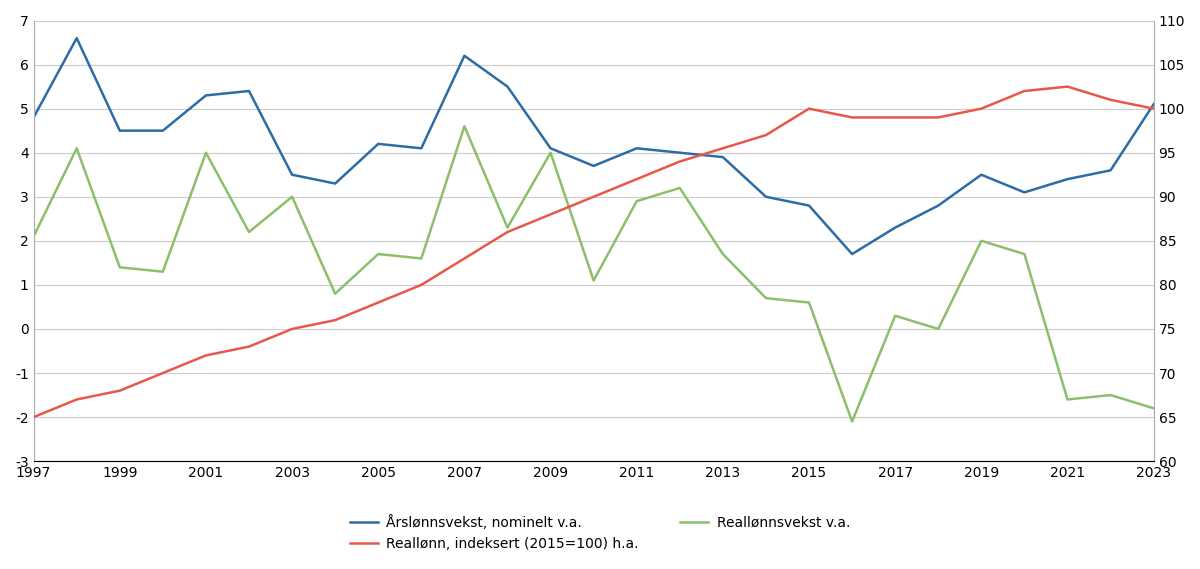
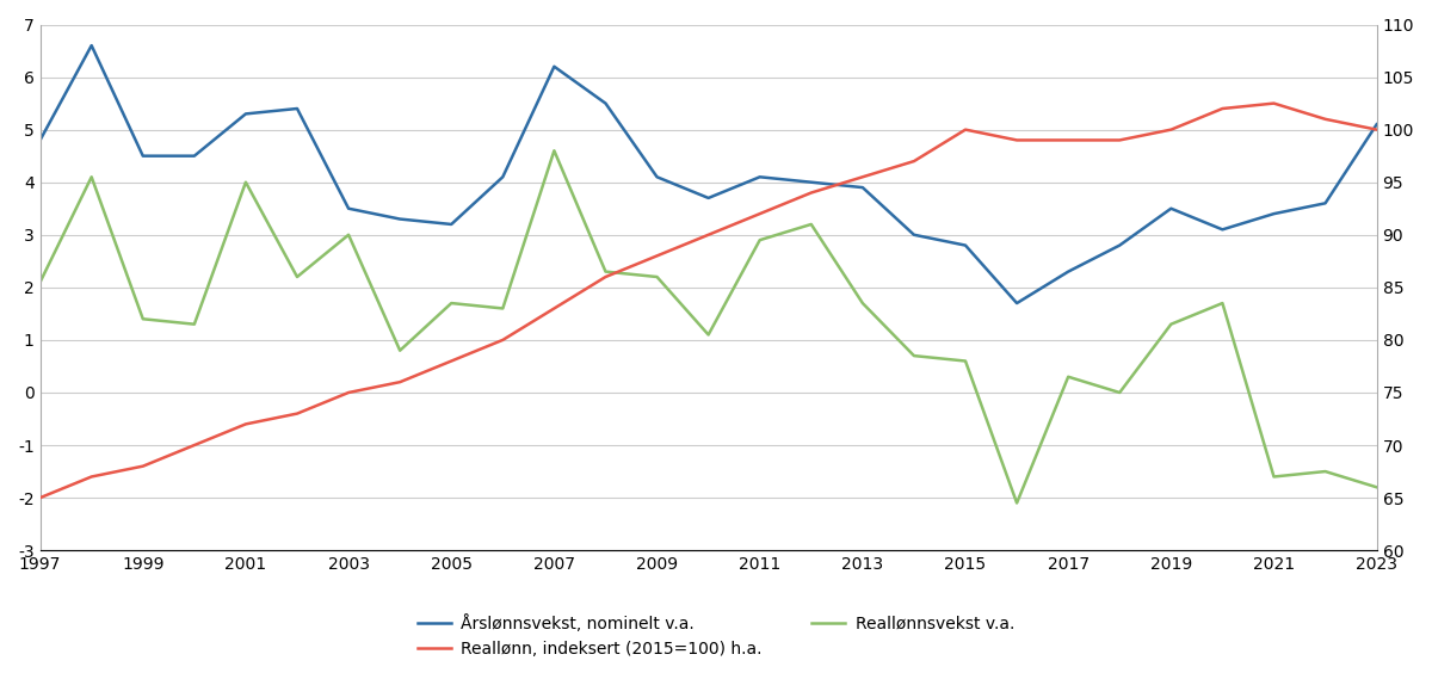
Årslønnsvekst, nominelt v.a./2005: 4.2 -> 3.2
Reallønnsvekst v.a./2009: 4.0 -> 2.2
Reallønnsvekst v.a./2019: 2.0 -> 1.3
